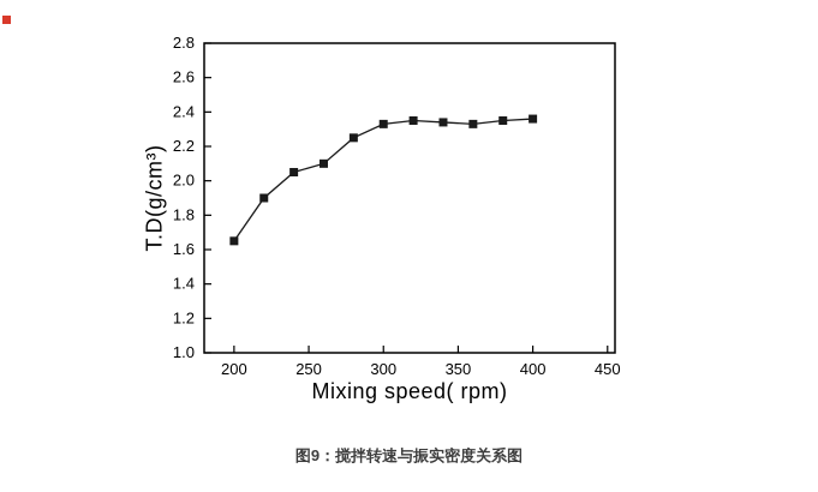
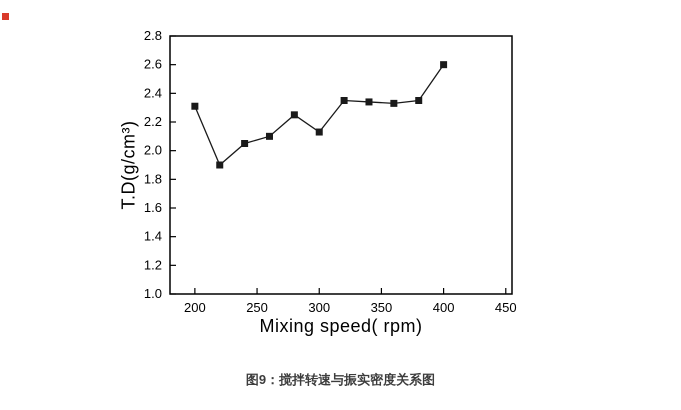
200: 1.65 -> 2.31
300: 2.33 -> 2.13
400: 2.36 -> 2.60
